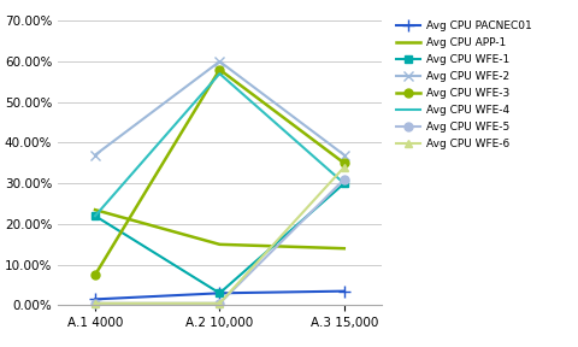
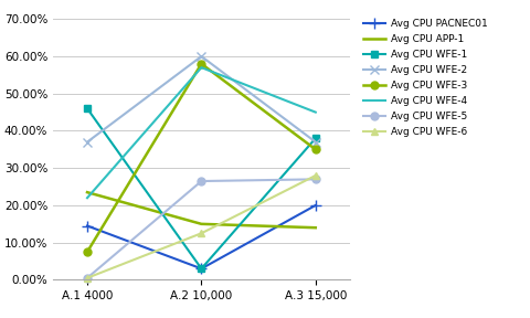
Avg CPU PACNEC01/A.1 4000: 1.5% -> 14.5%
Avg CPU WFE-1/A.1 4000: 22% -> 46%
Avg CPU WFE-5/A.2 10,000: 0.5% -> 26.5%
Avg CPU WFE-6/A.2 10,000: 0.5% -> 12.5%
Avg CPU PACNEC01/A.3 15,000: 3.5% -> 20.0%
Avg CPU WFE-1/A.3 15,000: 30% -> 38%
Avg CPU WFE-4/A.3 15,000: 30% -> 45%
Avg CPU WFE-5/A.3 15,000: 31.0% -> 27.0%
Avg CPU WFE-6/A.3 15,000: 34.0% -> 28.0%
